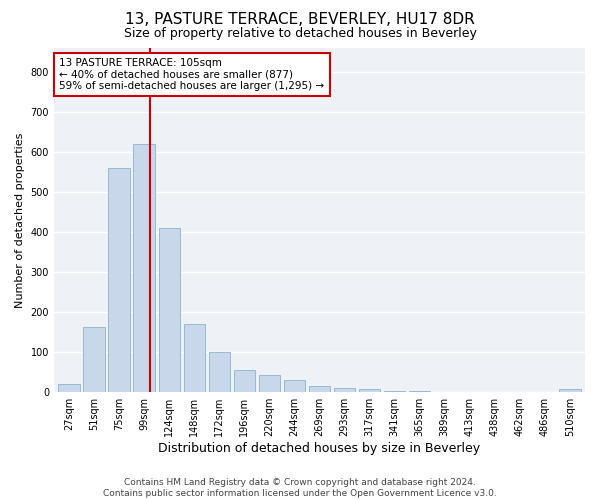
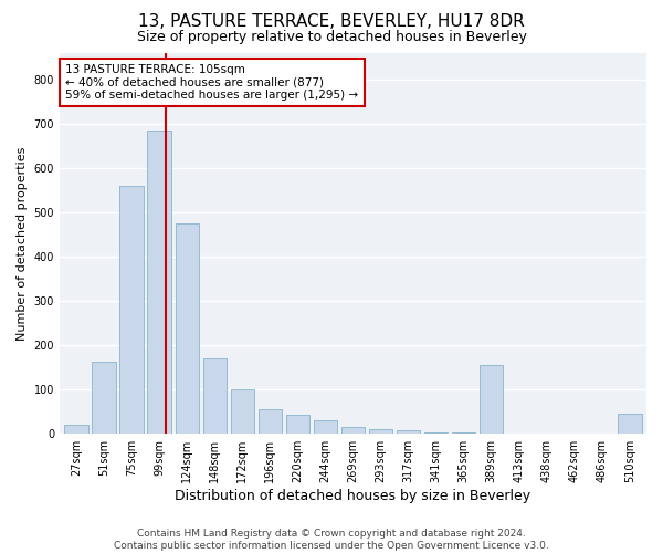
99sqm: 620 -> 685
124sqm: 410 -> 475
389sqm: 1 -> 155
510sqm: 7 -> 45
